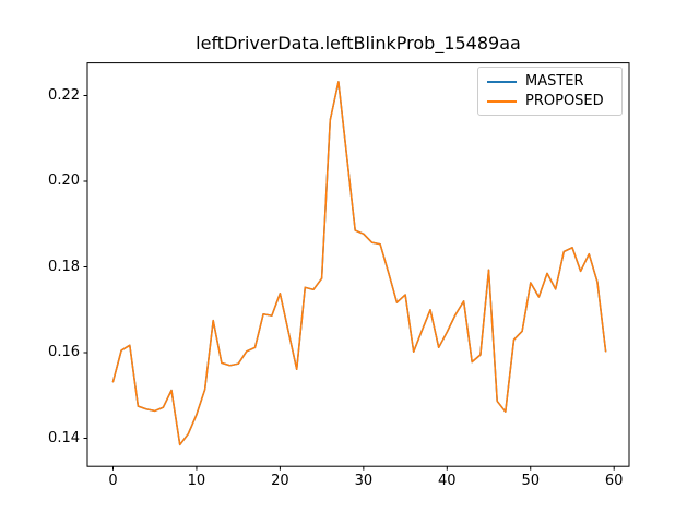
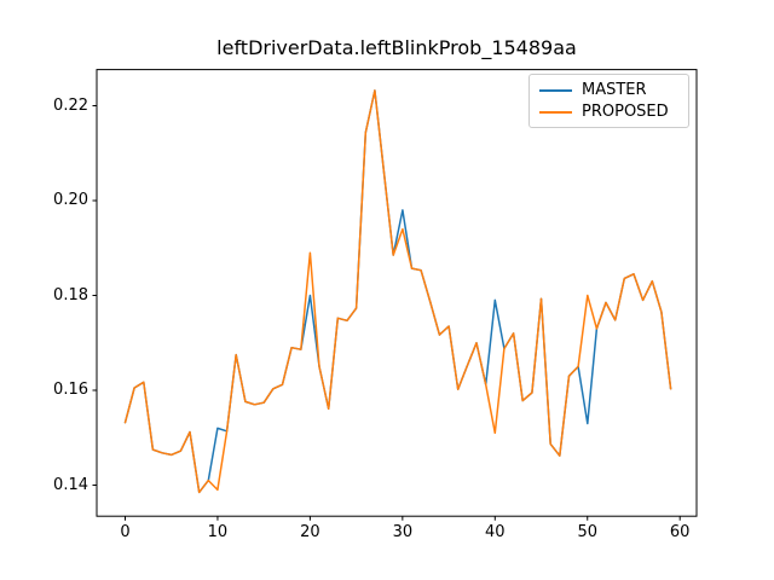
MASTER/10: 0.145 -> 0.152
PROPOSED/10: 0.145 -> 0.139
MASTER/20: 0.174 -> 0.180
PROPOSED/20: 0.174 -> 0.189
MASTER/30: 0.188 -> 0.198
PROPOSED/30: 0.188 -> 0.194
MASTER/40: 0.165 -> 0.179
PROPOSED/40: 0.165 -> 0.151
MASTER/50: 0.176 -> 0.153
PROPOSED/50: 0.176 -> 0.180
